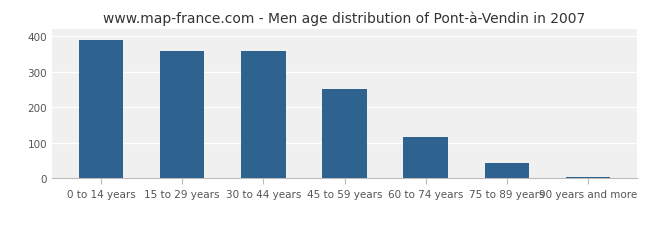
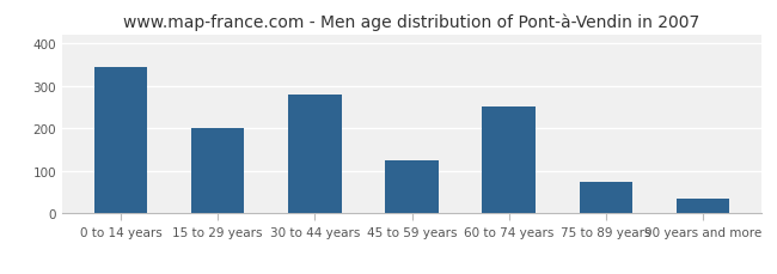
0 to 14 years: 390 -> 345
15 to 29 years: 358 -> 200
30 to 44 years: 357 -> 280
45 to 59 years: 250 -> 125
60 to 74 years: 117 -> 250
75 to 89 years: 44 -> 75
90 years and more: 5 -> 35
